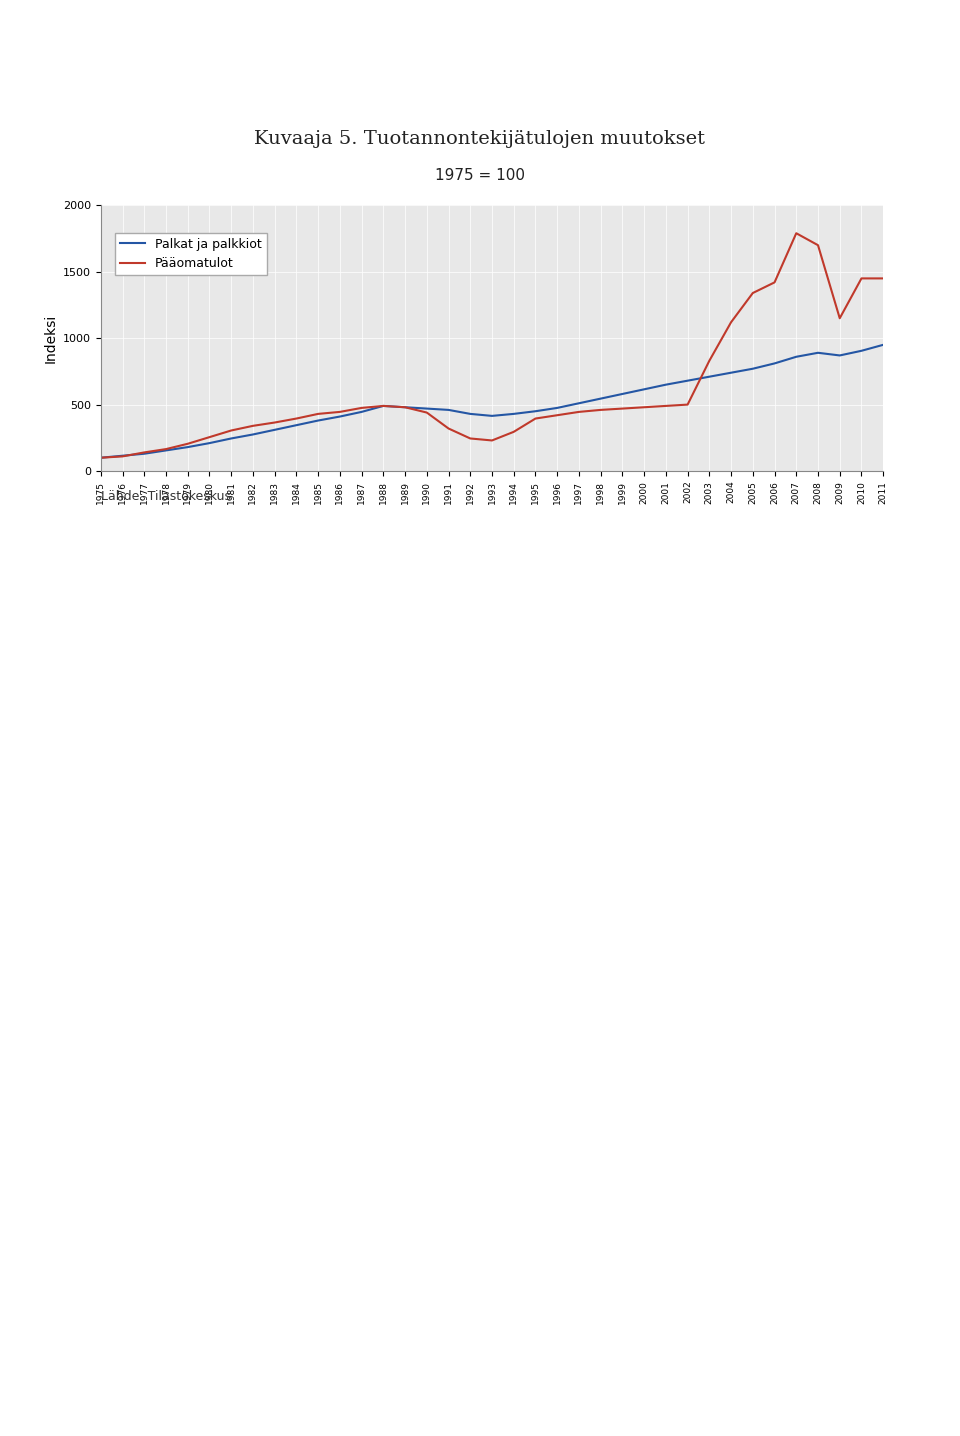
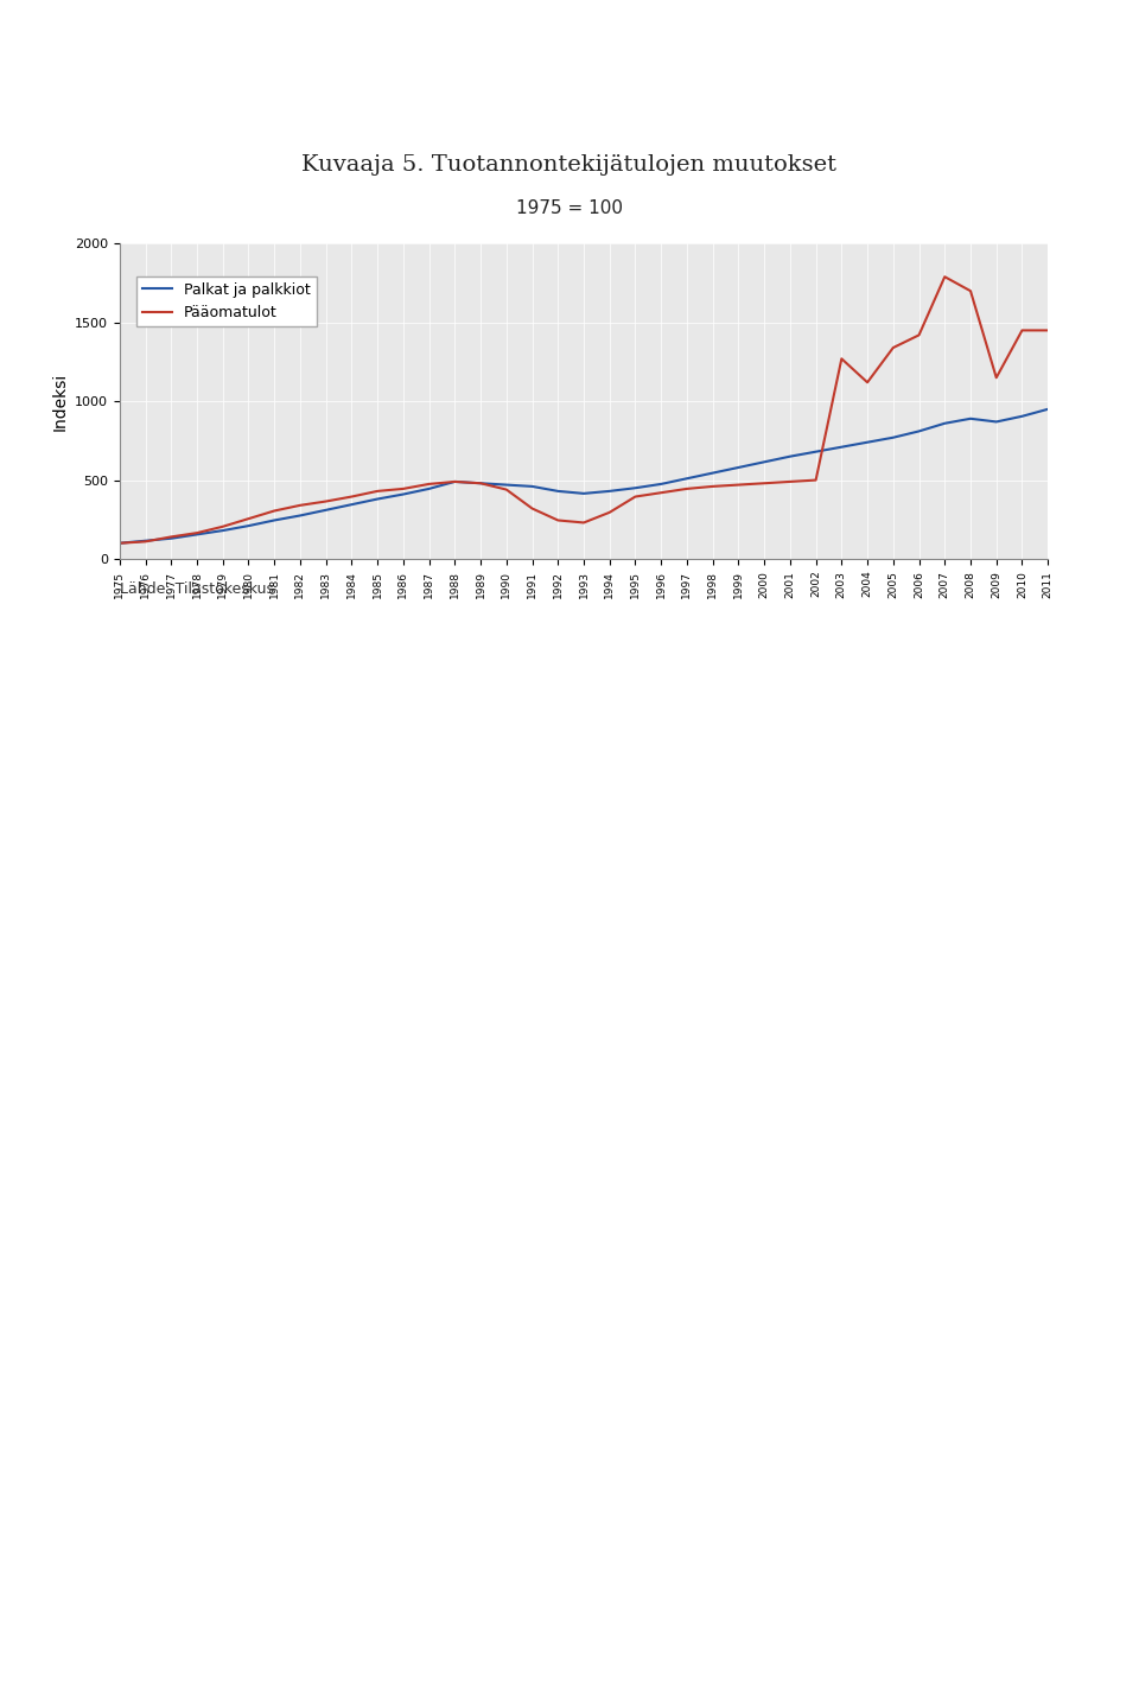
Pääomatulot/2003: 830 -> 1270
